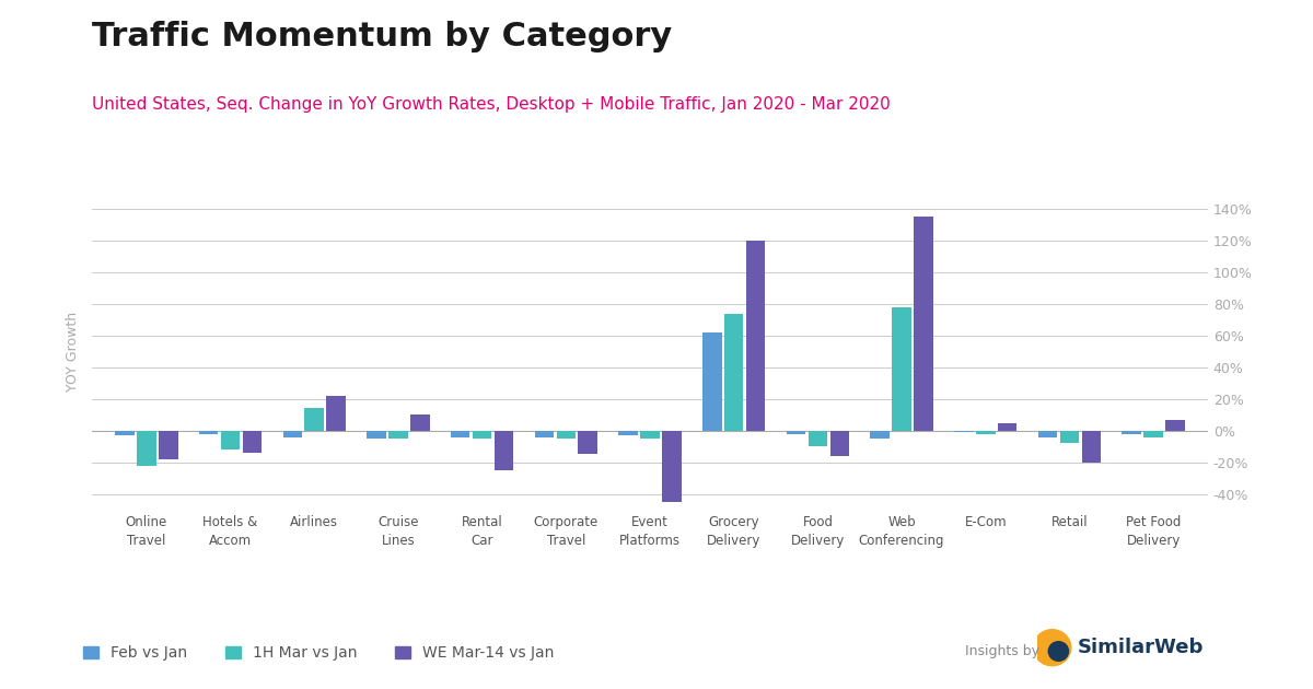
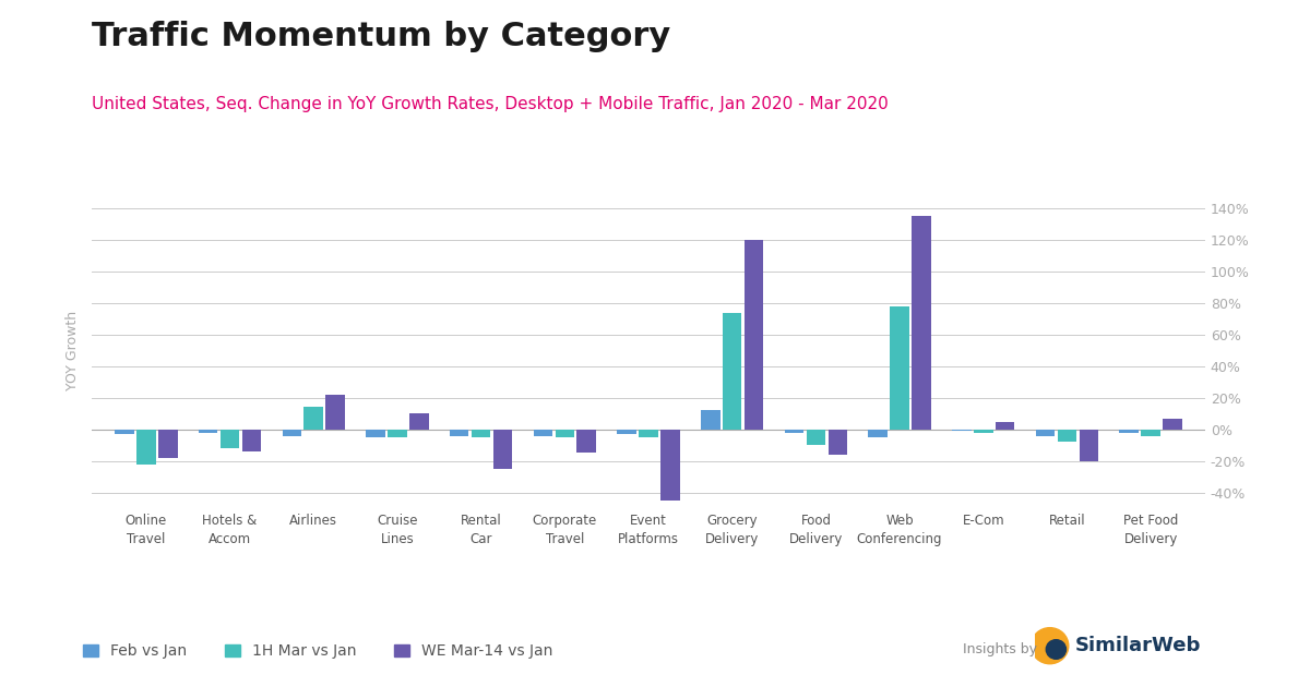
Feb vs Jan/Grocery Delivery: 62% -> 12%
